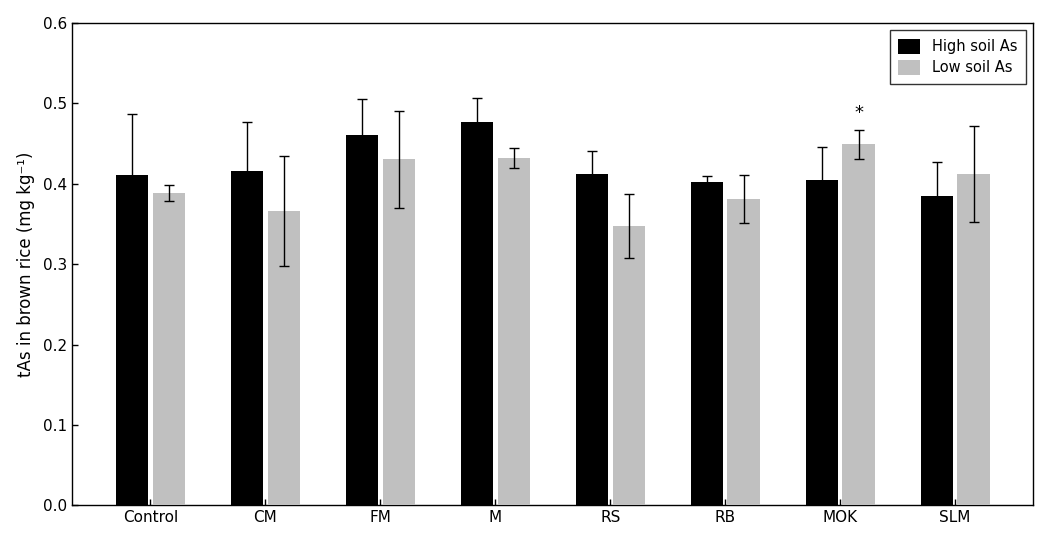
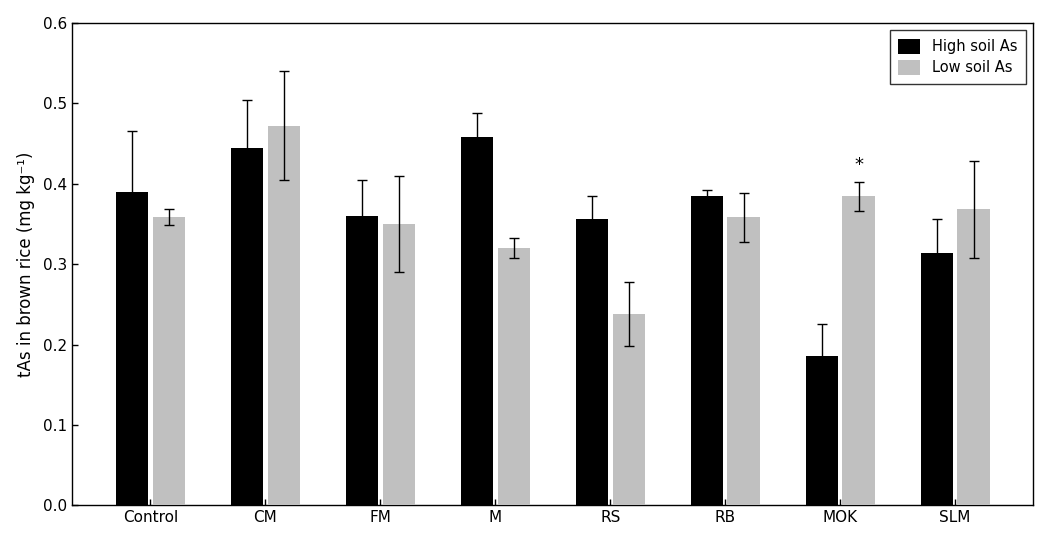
High soil As/Control: 0.411 -> 0.390
Low soil As/Control: 0.388 -> 0.358
High soil As/CM: 0.416 -> 0.444
Low soil As/CM: 0.366 -> 0.472
High soil As/FM: 0.460 -> 0.360
Low soil As/FM: 0.430 -> 0.350
High soil As/M: 0.476 -> 0.458
Low soil As/M: 0.432 -> 0.320
High soil As/RS: 0.412 -> 0.356
Low soil As/RS: 0.347 -> 0.238
High soil As/RB: 0.402 -> 0.384
Low soil As/RB: 0.381 -> 0.358
High soil As/MOK: 0.405 -> 0.186
Low soil As/MOK: 0.449 -> 0.384
High soil As/SLM: 0.385 -> 0.314
Low soil As/SLM: 0.412 -> 0.368
